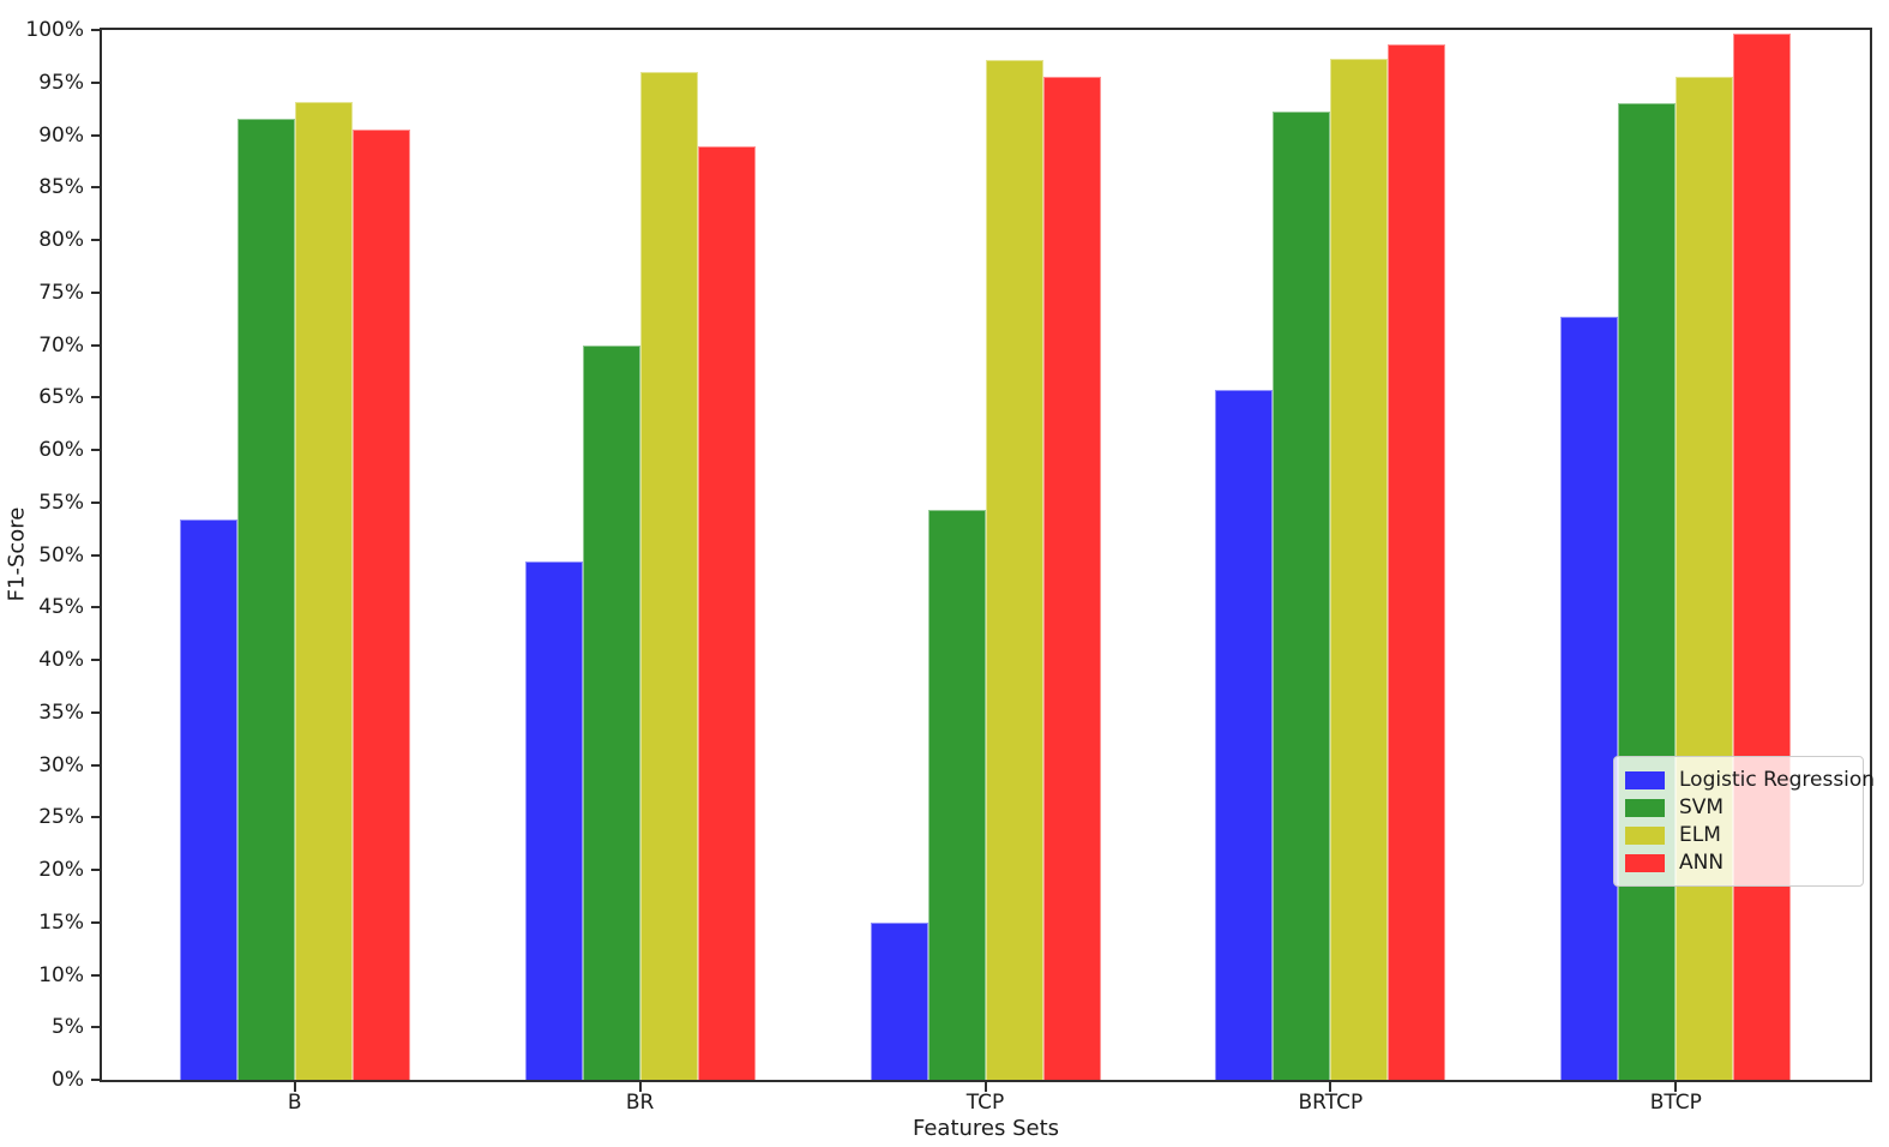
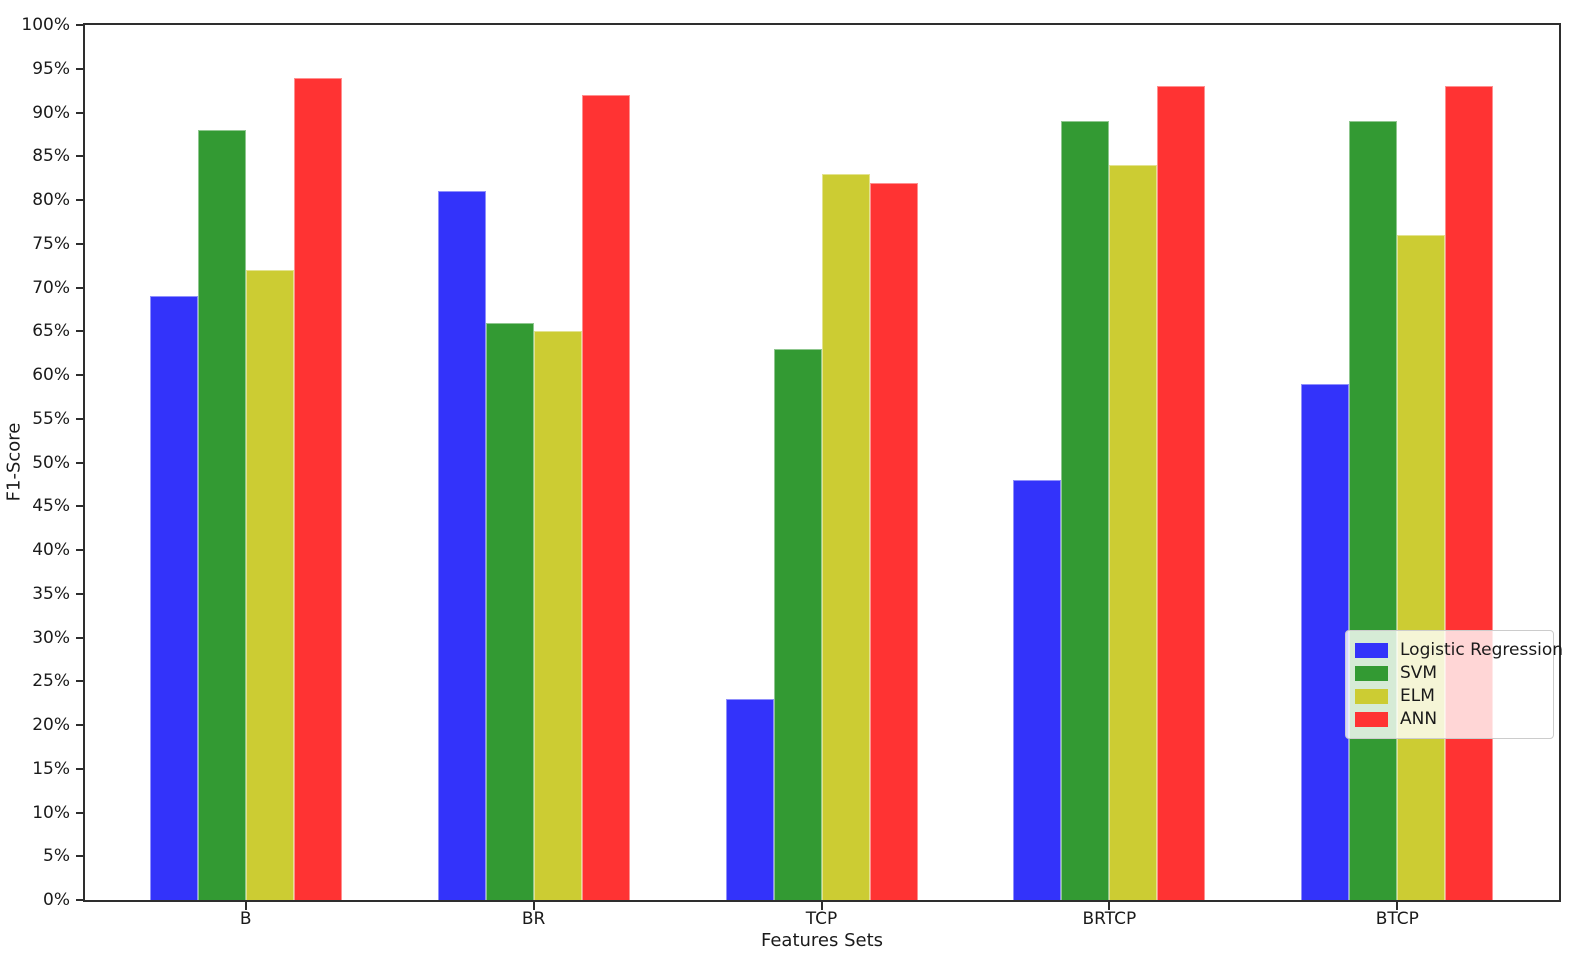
Logistic Regression/B: 53% -> 69%
SVM/B: 92% -> 88%
ELM/B: 93% -> 72%
ANN/B: 90% -> 94%
Logistic Regression/BR: 49% -> 81%
SVM/BR: 70% -> 66%
ELM/BR: 96% -> 65%
ANN/BR: 89% -> 92%
Logistic Regression/TCP: 15% -> 23%
SVM/TCP: 54% -> 63%
ELM/TCP: 97% -> 83%
ANN/TCP: 96% -> 82%
Logistic Regression/BRTCP: 66% -> 48%
SVM/BRTCP: 92% -> 89%
ELM/BRTCP: 97% -> 84%
ANN/BRTCP: 99% -> 93%
Logistic Regression/BTCP: 73% -> 59%
SVM/BTCP: 93% -> 89%
ELM/BTCP: 96% -> 76%
ANN/BTCP: 100% -> 93%
